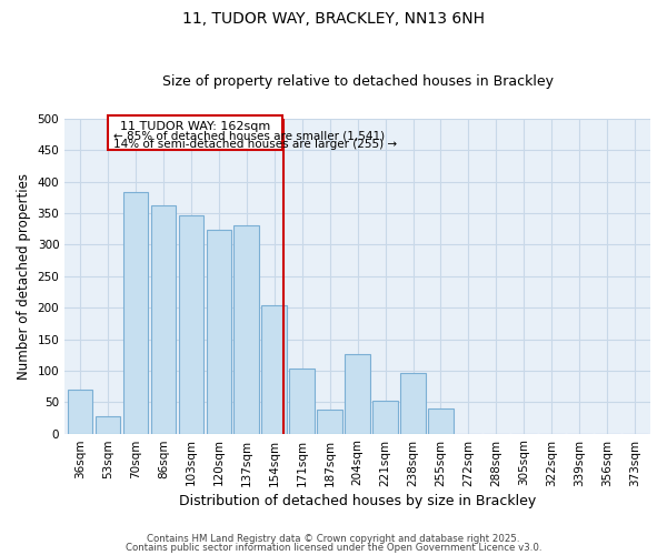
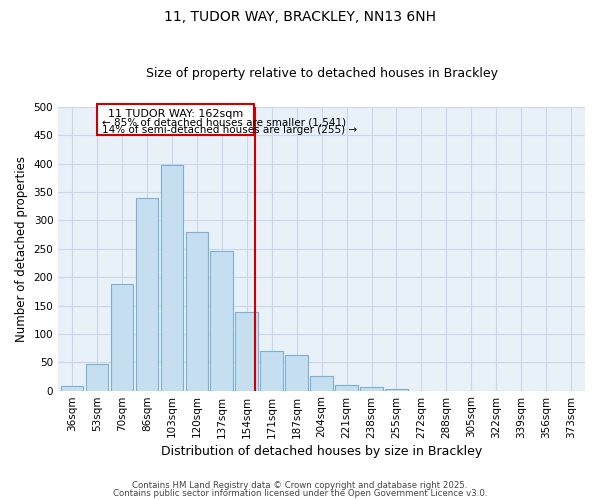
36sqm: 70 -> 8
53sqm: 28 -> 46
70sqm: 384 -> 188
86sqm: 362 -> 340
103sqm: 346 -> 398
120sqm: 324 -> 280
137sqm: 330 -> 246
154sqm: 204 -> 138
171sqm: 104 -> 70
187sqm: 38 -> 62
204sqm: 126 -> 25
221sqm: 52 -> 10
238sqm: 96 -> 7
255sqm: 40 -> 2
